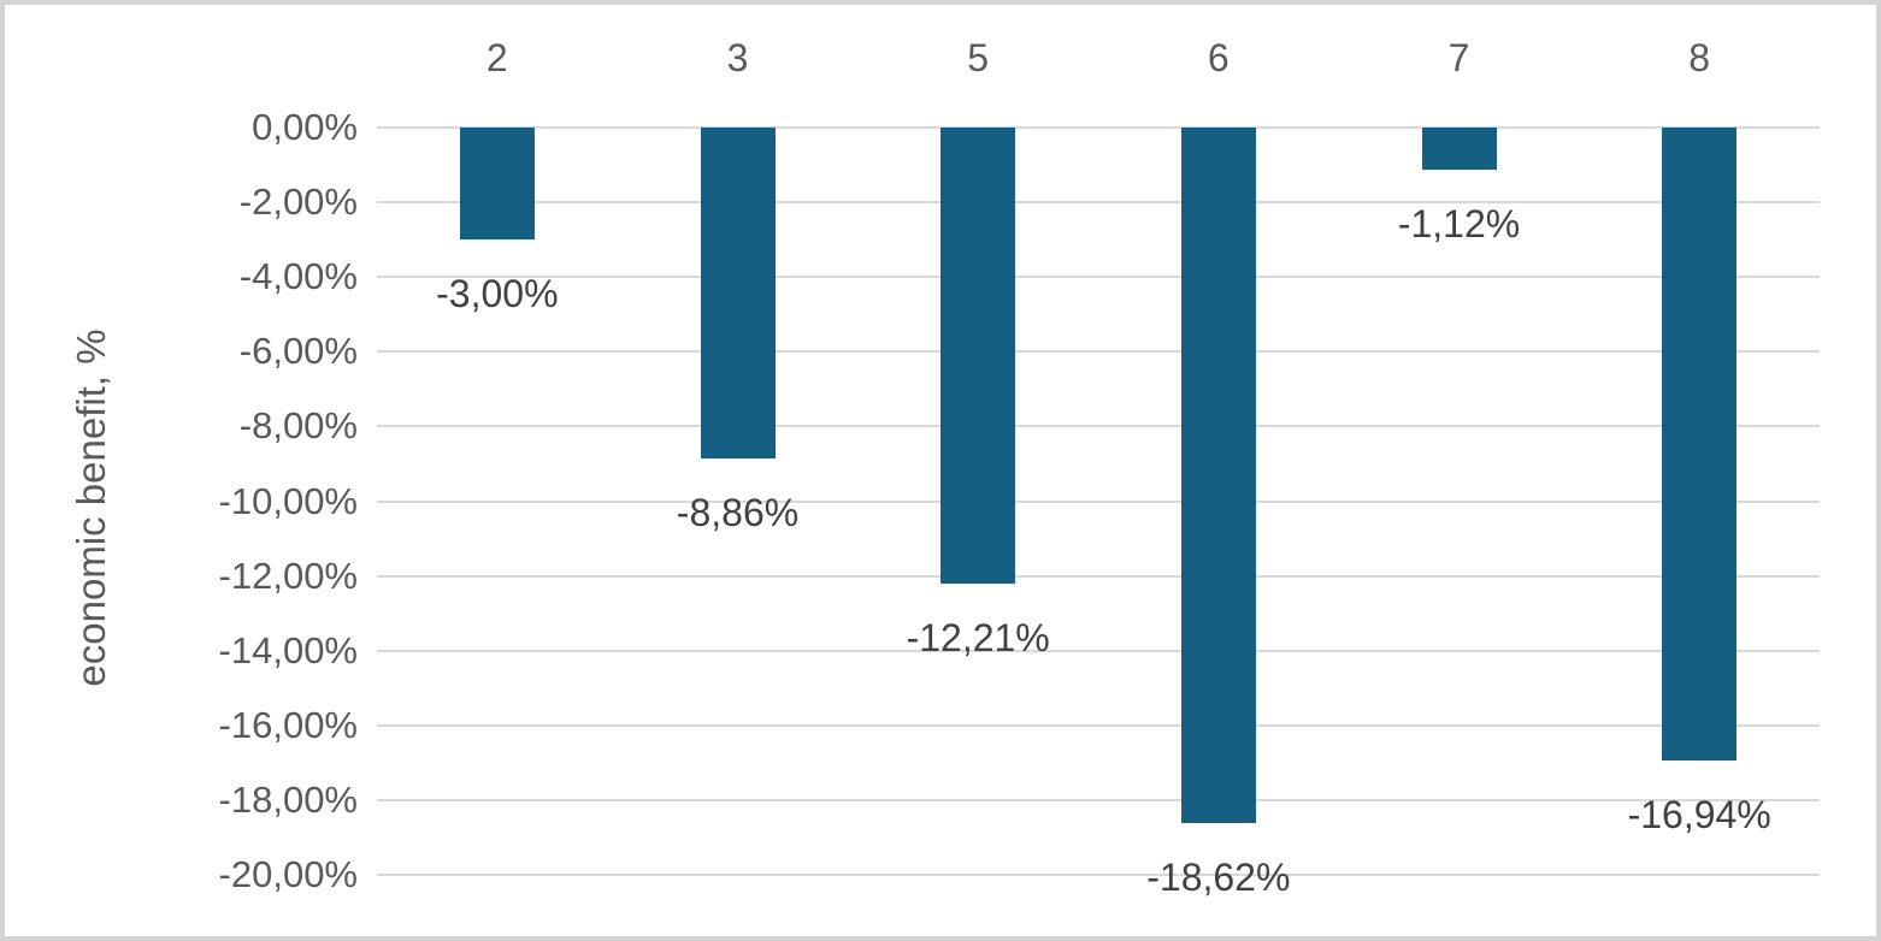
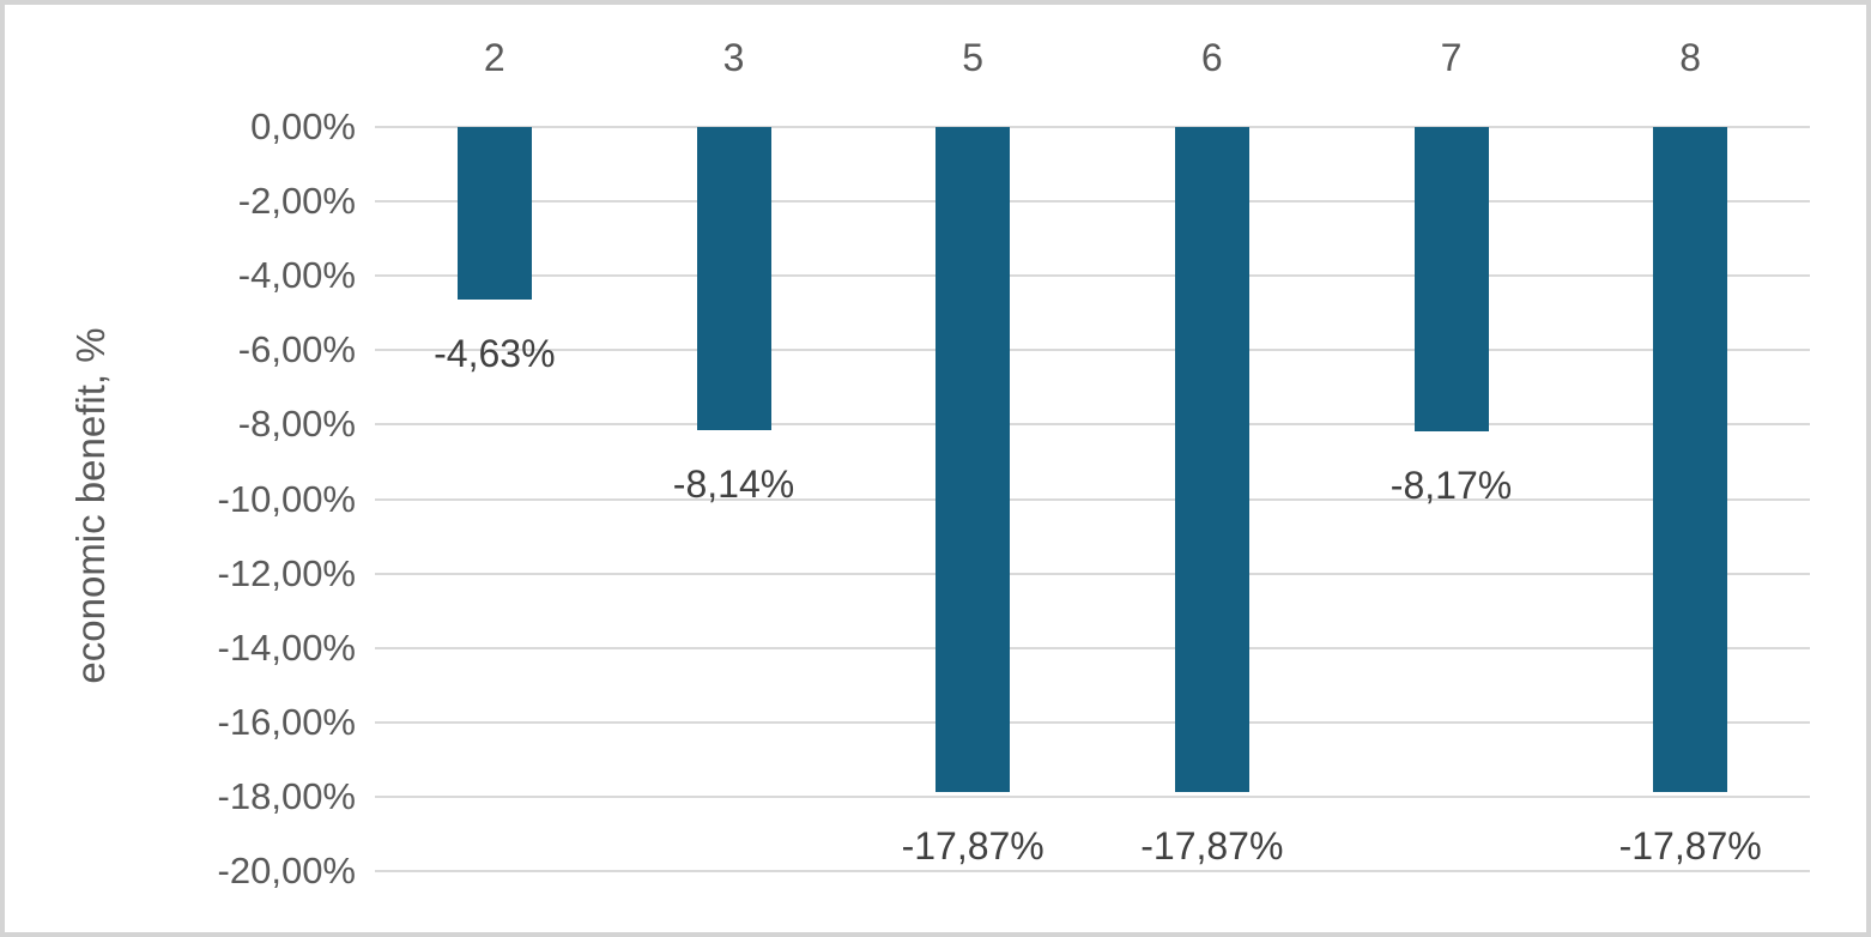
2: -3,00% -> -4,63%
3: -8,86% -> -8,14%
5: -12,21% -> -17,87%
6: -18,62% -> -17,87%
7: -1,12% -> -8,17%
8: -16,94% -> -17,87%
